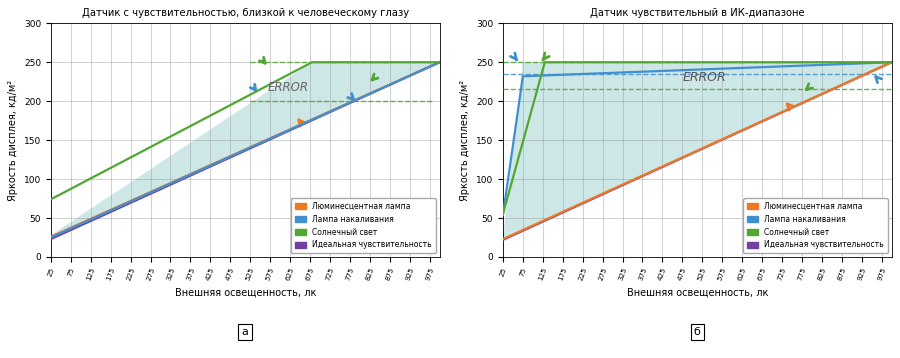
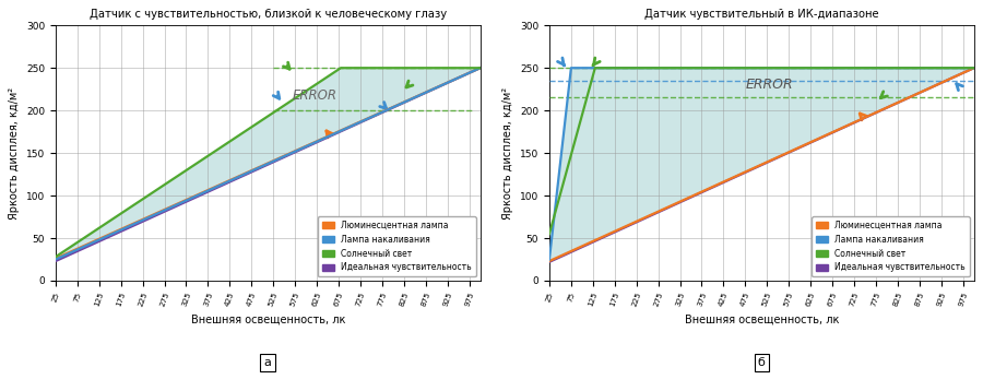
Датчик с чувствительностью, близкой к человеческому глазу/25: 74 -> 28
Датчик чувствительный в ИК-диапазоне/Лампа накаливания/25: 54 -> 25
Датчик чувствительный в ИК-диапазоне/Лампа накаливания/75: 232 -> 250
